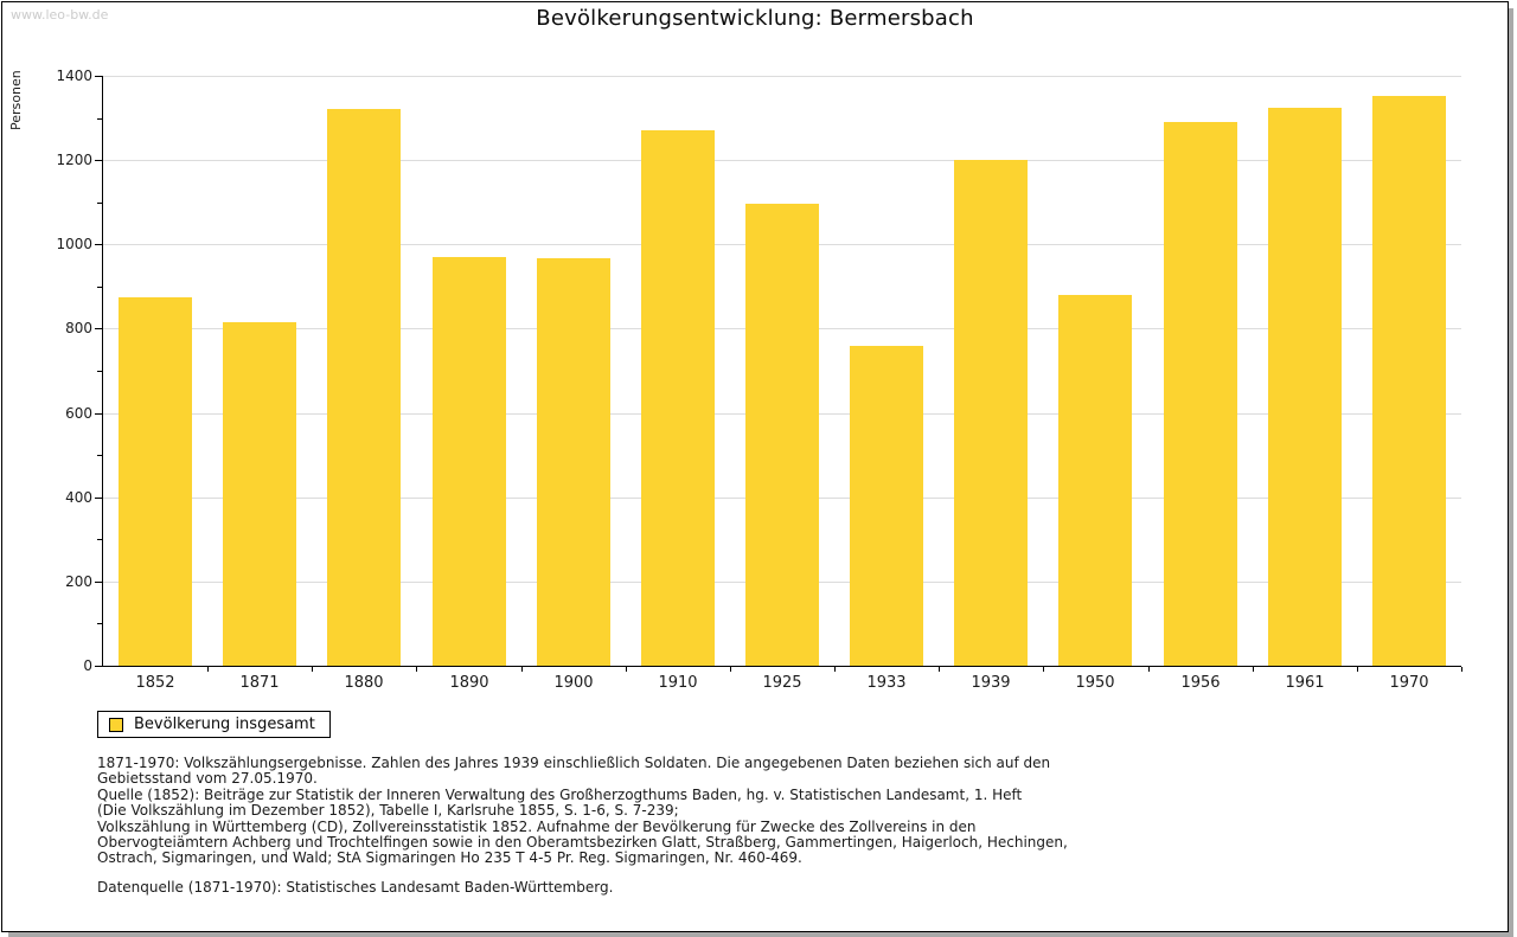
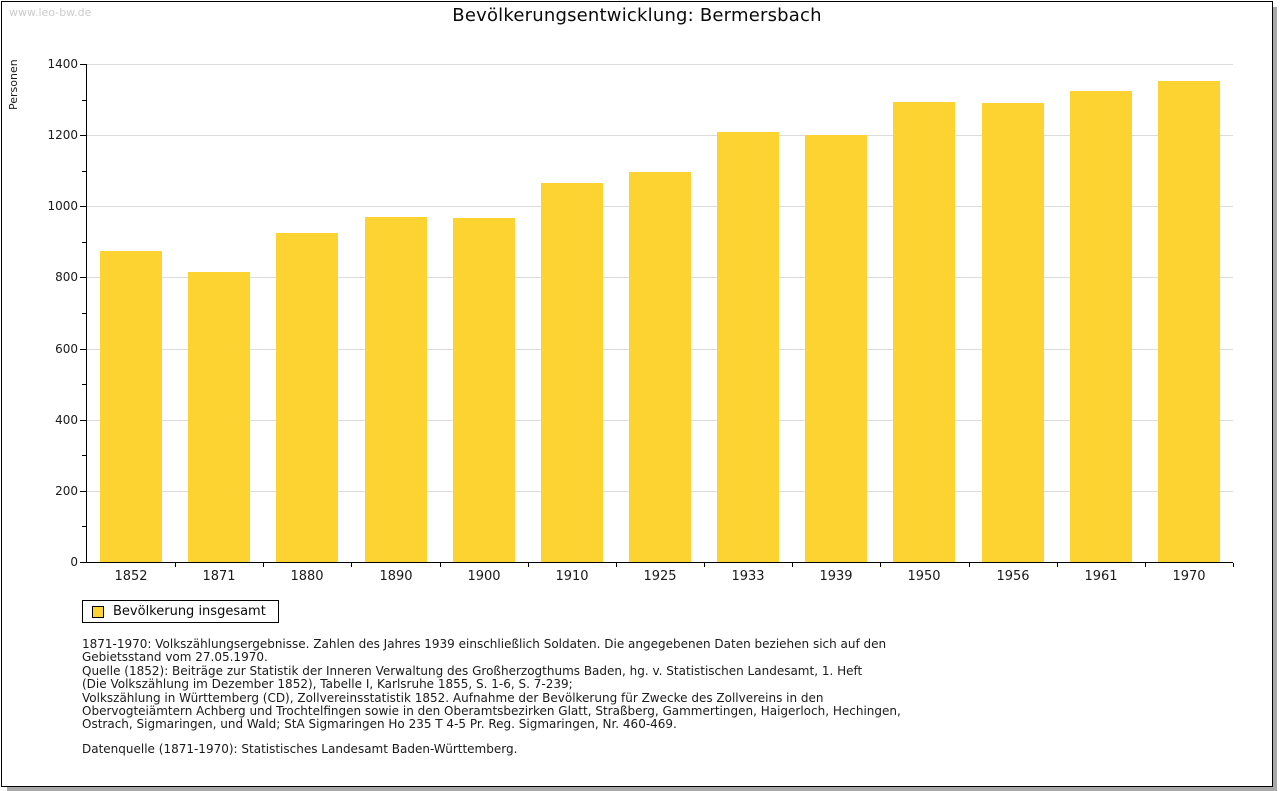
1880: 1320 -> 920
1910: 1270 -> 1070
1933: 760 -> 1210
1950: 880 -> 1290
